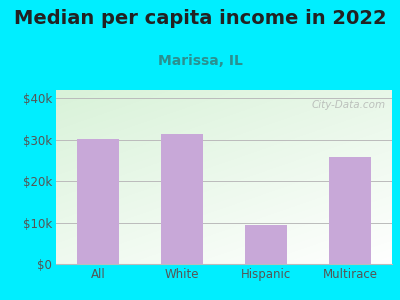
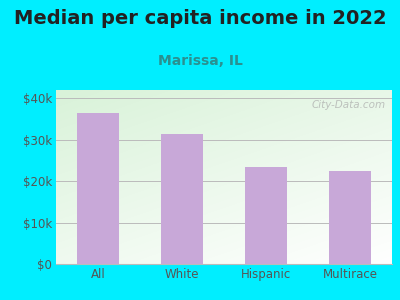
All: $30.2k -> $36.5k
Hispanic: $9.3k -> $23.5k
Multirace: $25.8k -> $22.5k
